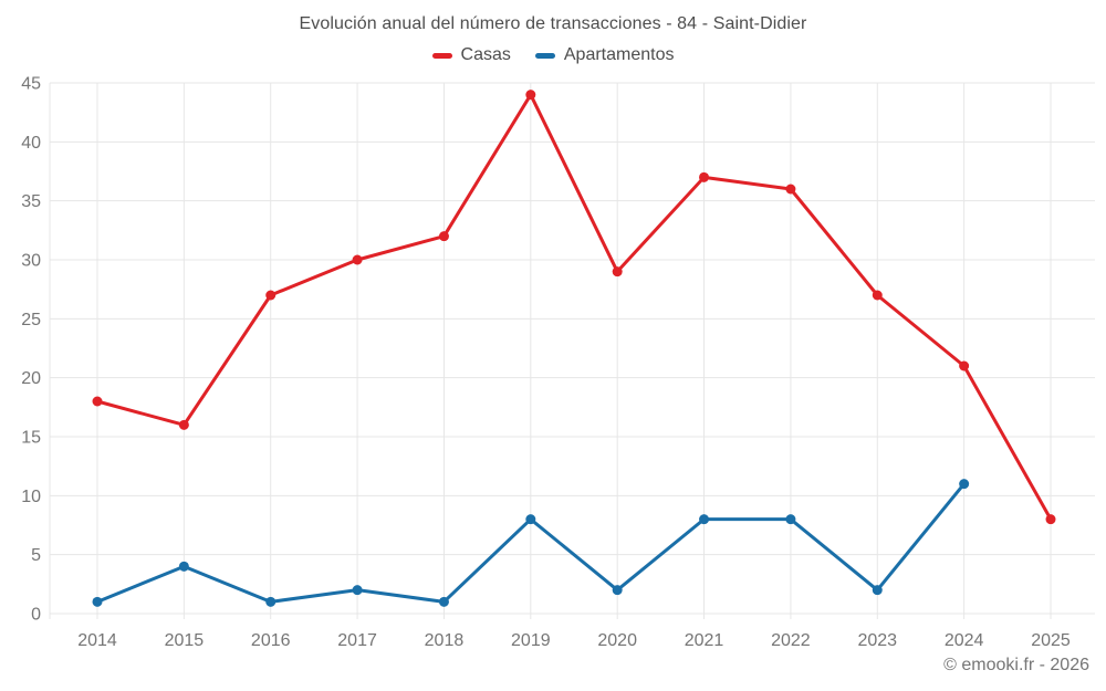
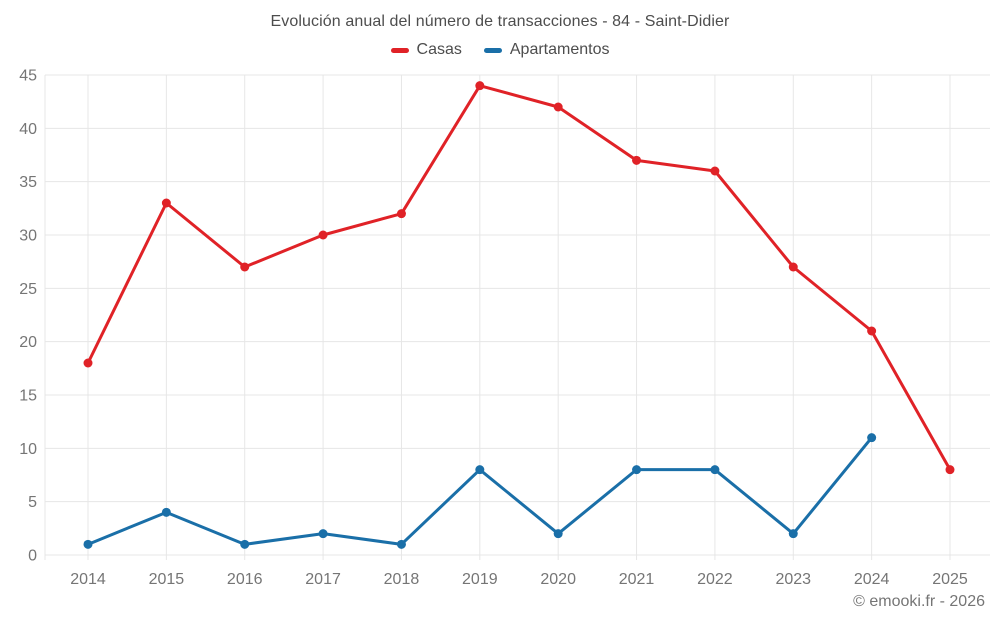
Casas/2015: 16 -> 33
Casas/2020: 29 -> 42
